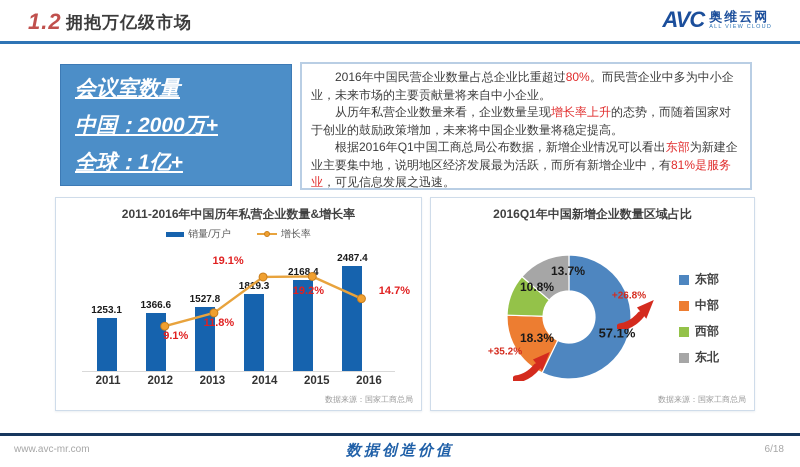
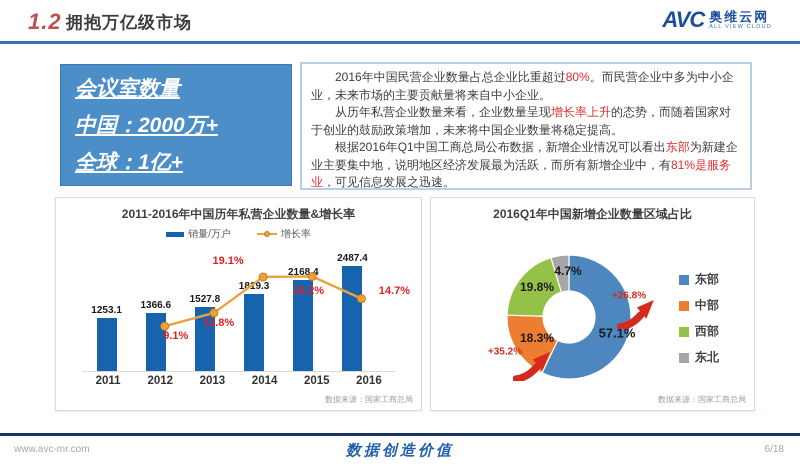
2016Q1年中国新增企业数量区域占比/西部: 10.8% -> 19.8%
2016Q1年中国新增企业数量区域占比/东北: 13.7% -> 4.7%
